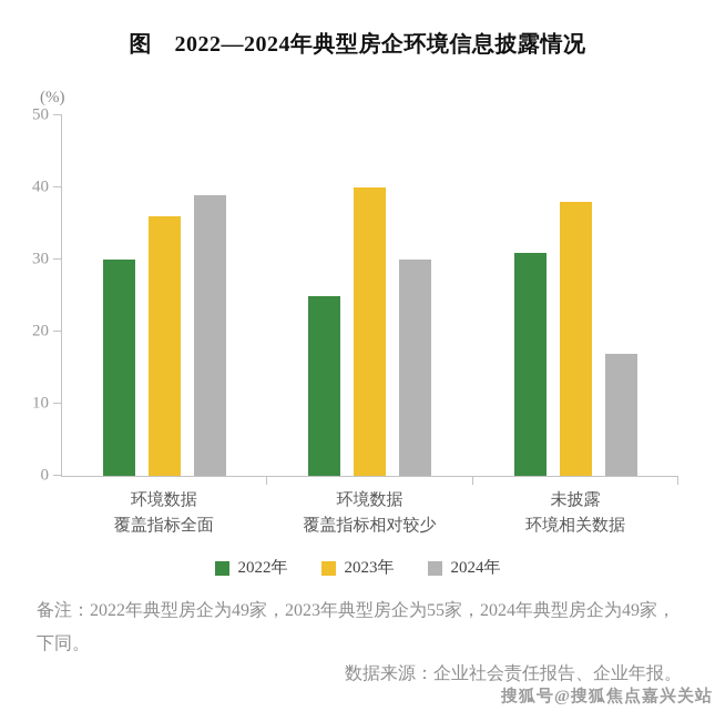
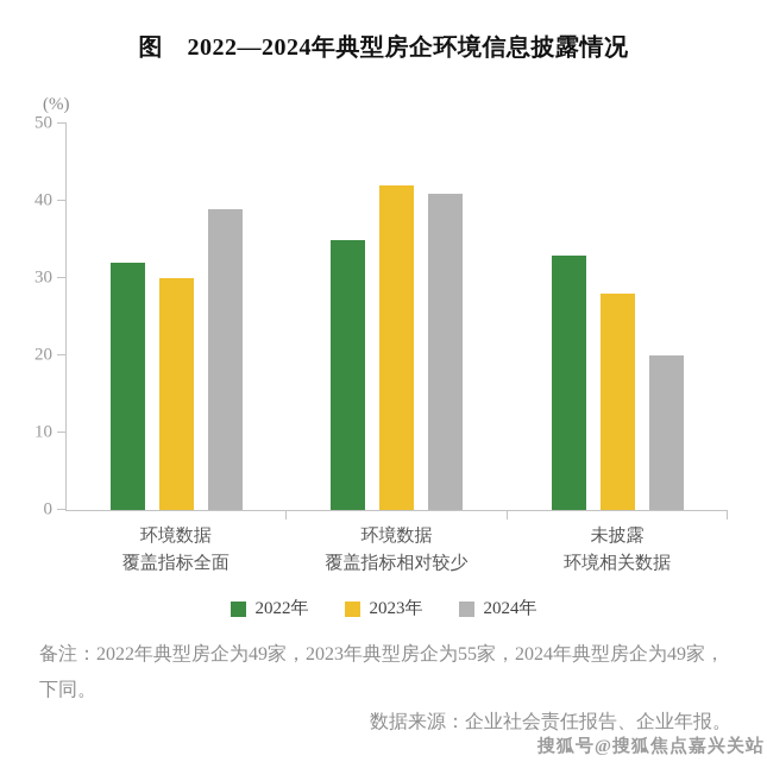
2022年/环境数据 覆盖指标全面: 30 -> 32
2023年/环境数据 覆盖指标全面: 36 -> 30
2022年/环境数据 覆盖指标相对较少: 25 -> 35
2023年/环境数据 覆盖指标相对较少: 40 -> 42
2024年/环境数据 覆盖指标相对较少: 30 -> 41
2022年/未披露 环境相关数据: 31 -> 33
2023年/未披露 环境相关数据: 38 -> 28
2024年/未披露 环境相关数据: 17 -> 20
